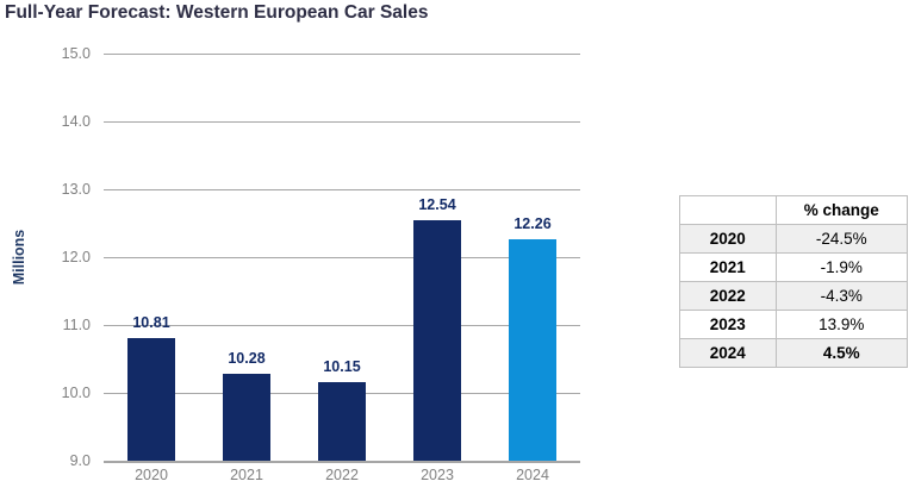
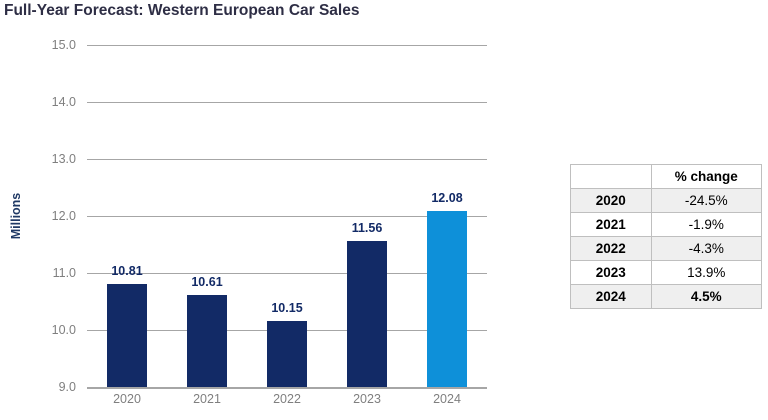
2021: 10.28 -> 10.61
2023: 12.54 -> 11.56
2024: 12.26 -> 12.08
